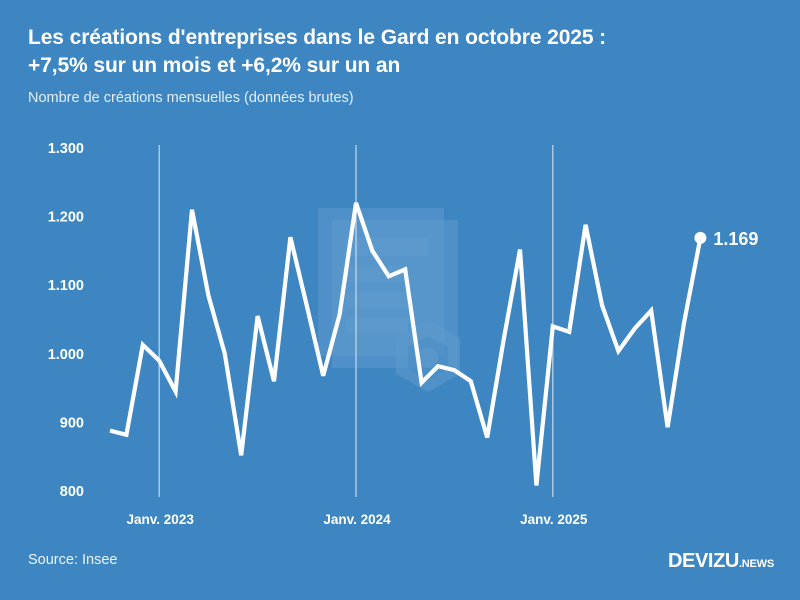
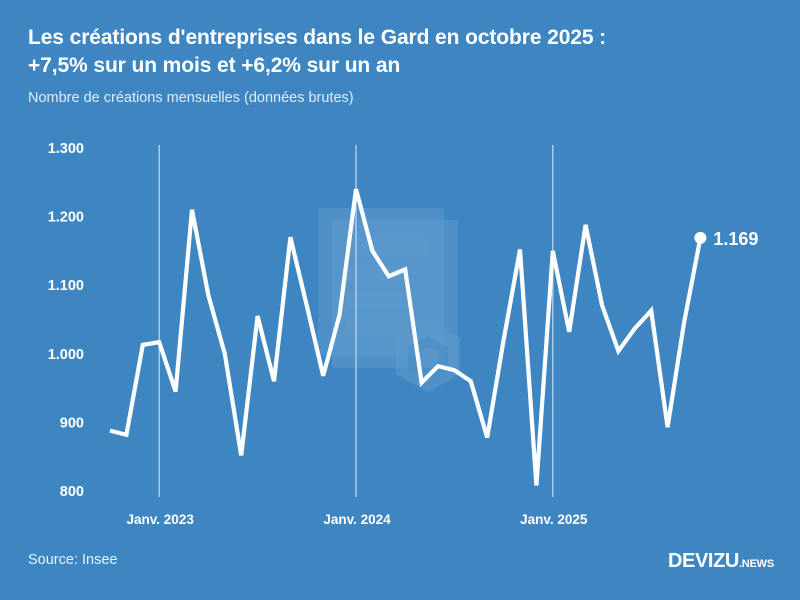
Janv. 2023: 990 -> 1020
Janv. 2024: 1220 -> 1240
Janv. 2025: 1040 -> 1150
